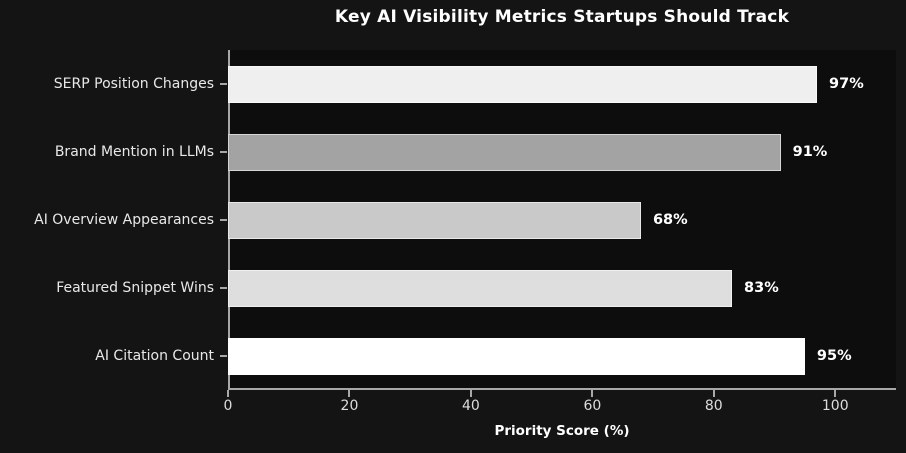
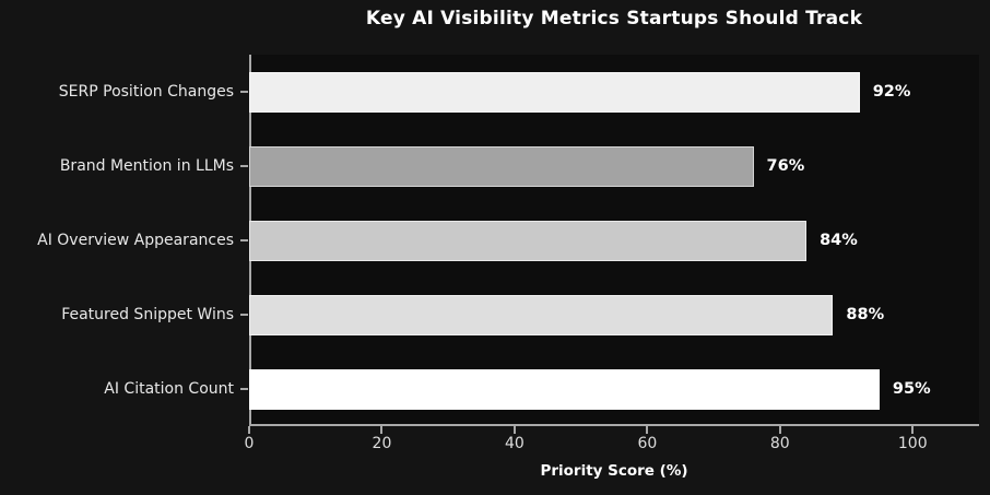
SERP Position Changes: 97% -> 92%
Brand Mention in LLMs: 91% -> 76%
AI Overview Appearances: 68% -> 84%
Featured Snippet Wins: 83% -> 88%
